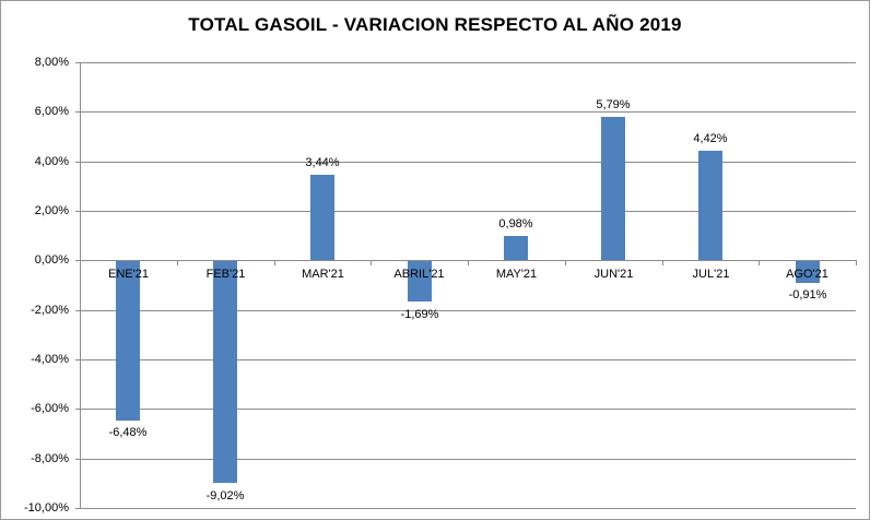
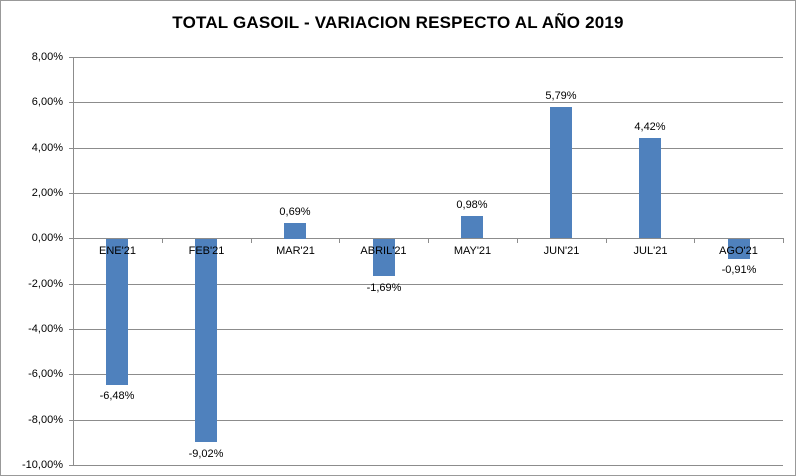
MAR'21: 3,44% -> 0,69%
